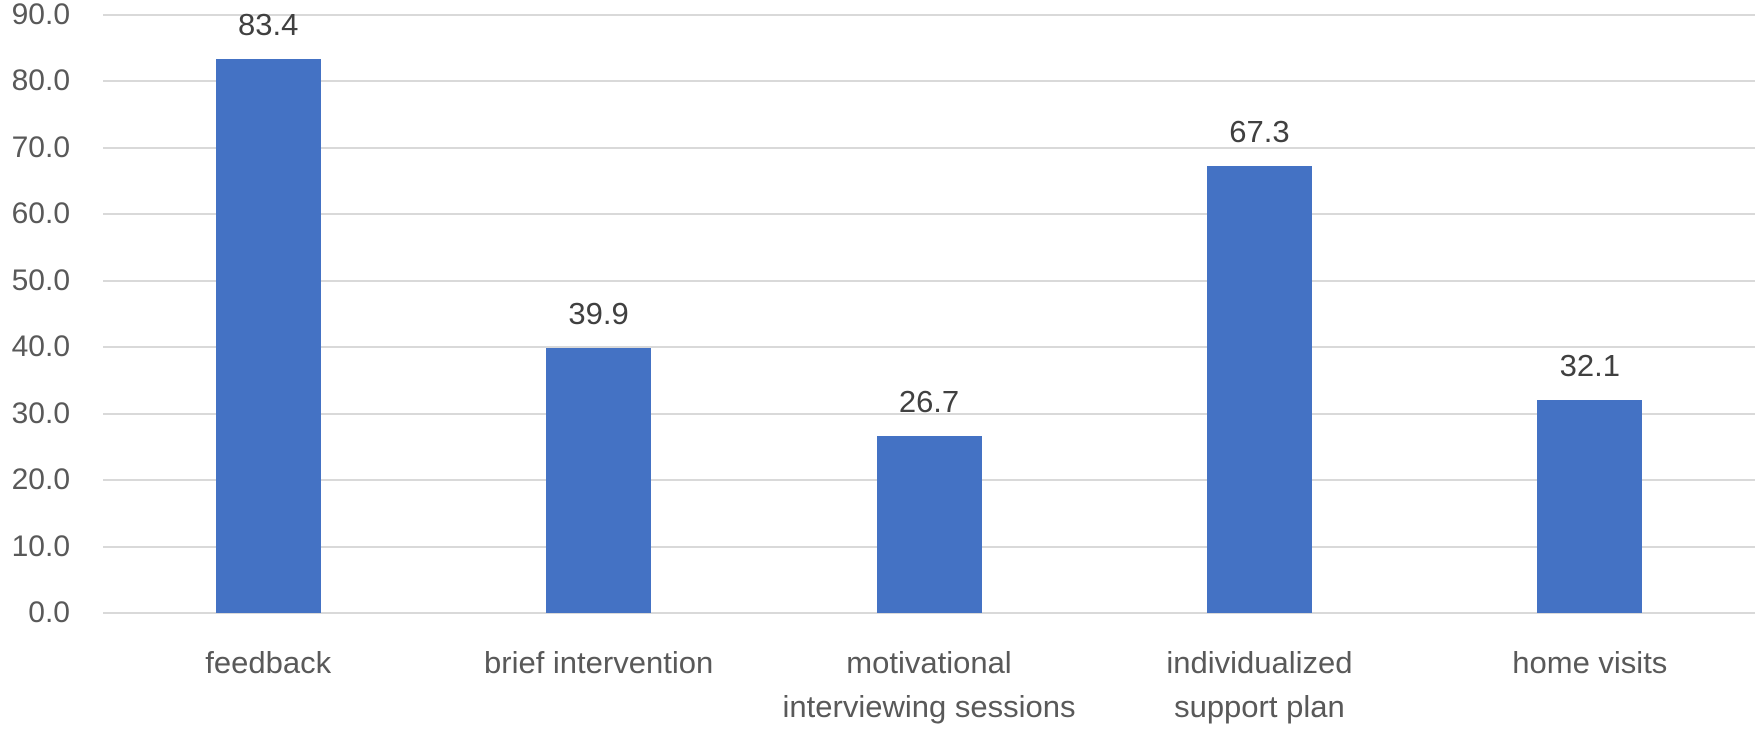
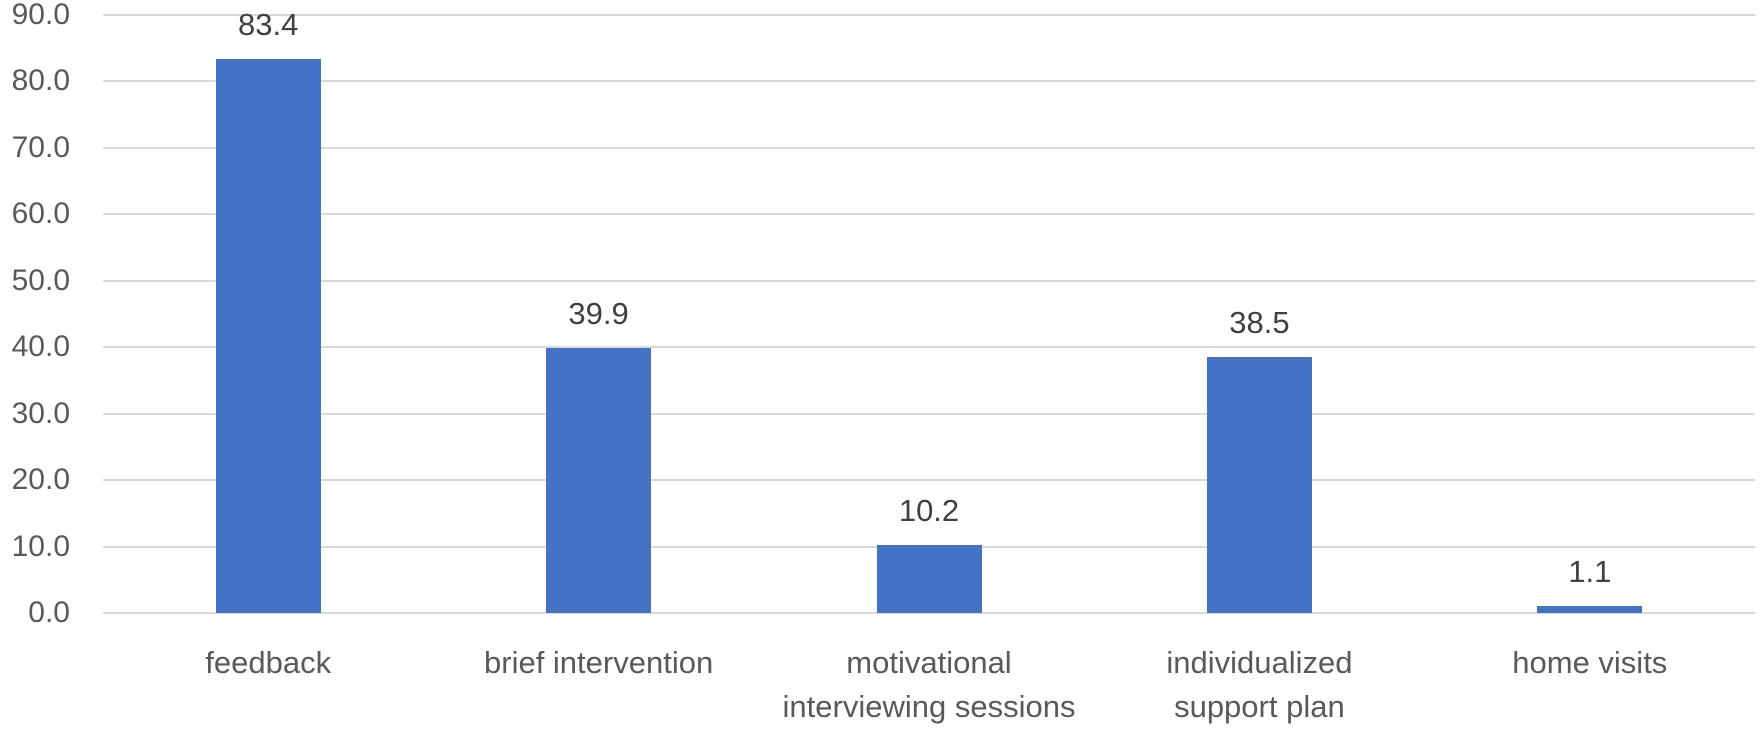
motivational interviewing sessions: 26.7 -> 10.2
individualized support plan: 67.3 -> 38.5
home visits: 32.1 -> 1.1
